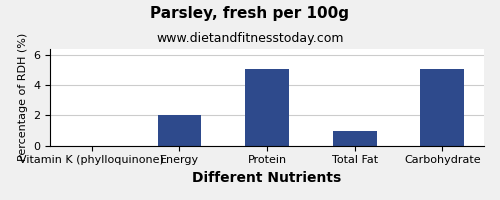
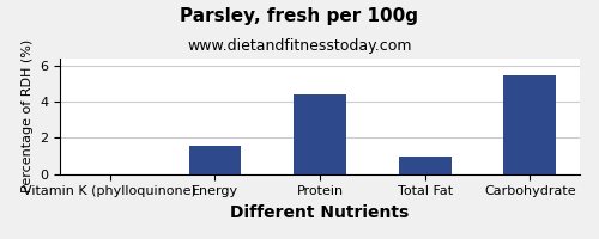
Energy: 2.0 -> 1.6
Protein: 5.1 -> 4.4
Carbohydrate: 5.1 -> 5.5
